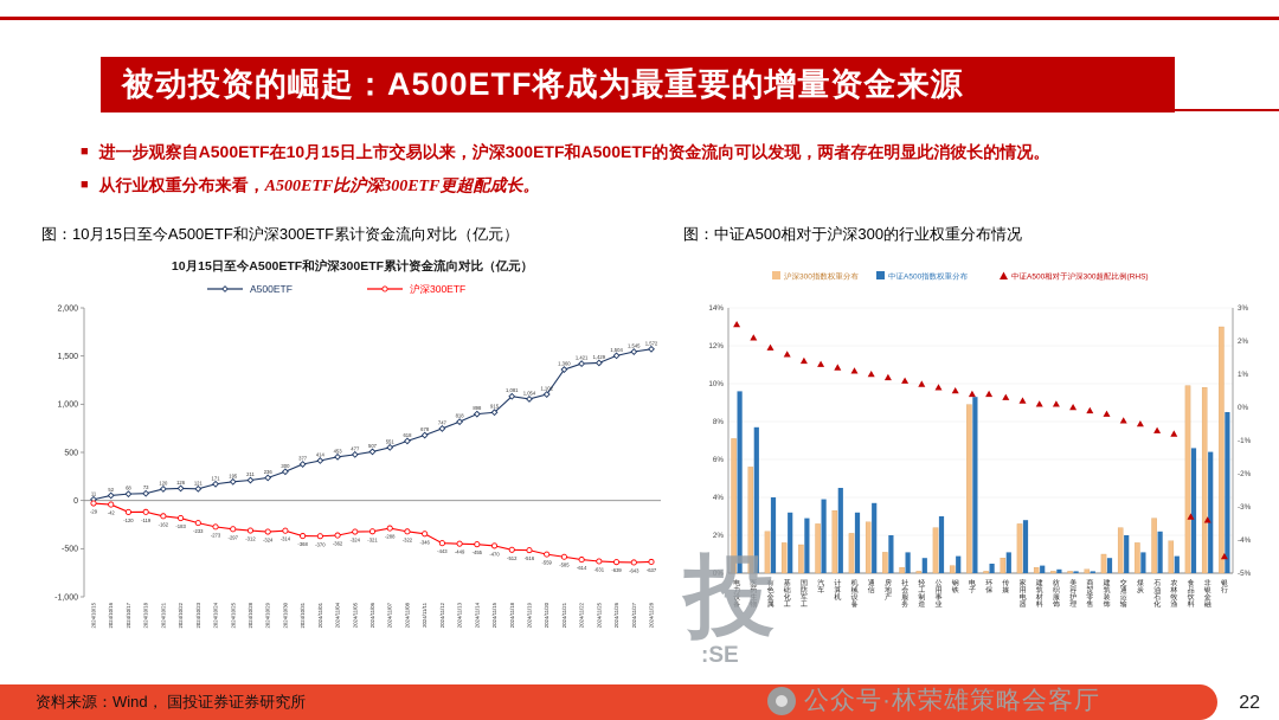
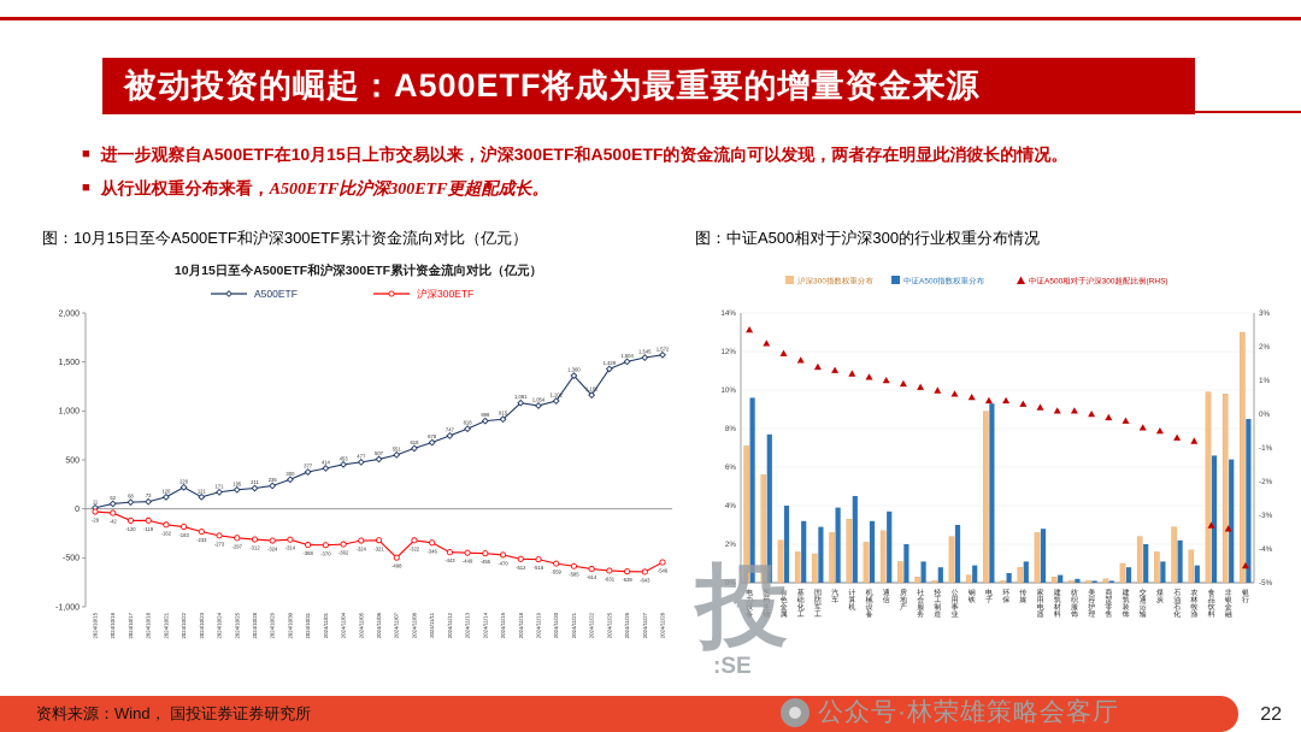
10月15日至今A500ETF和沪深300ETF累计资金流向对比（亿元）/A500ETF/2024/10/22: 126 -> 220
10月15日至今A500ETF和沪深300ETF累计资金流向对比（亿元）/沪深300ETF/2024/11/07: -288 -> -498
10月15日至今A500ETF和沪深300ETF累计资金流向对比（亿元）/A500ETF/2024/11/22: 1,421 -> 1,162
10月15日至今A500ETF和沪深300ETF累计资金流向对比（亿元）/沪深300ETF/2024/11/28: -637 -> -546
